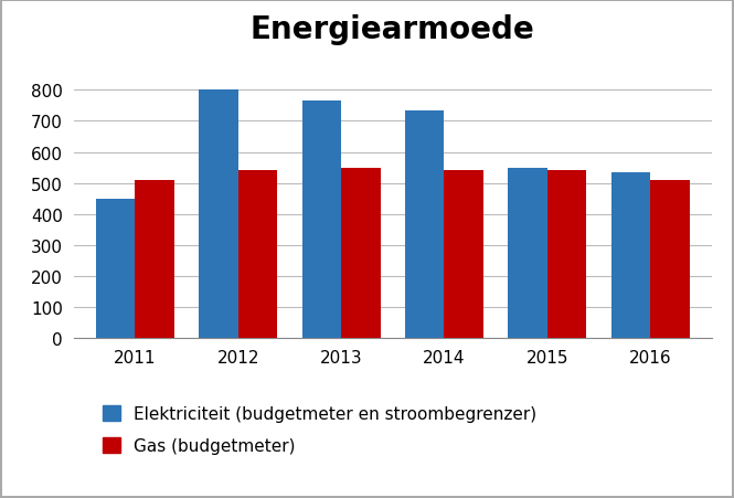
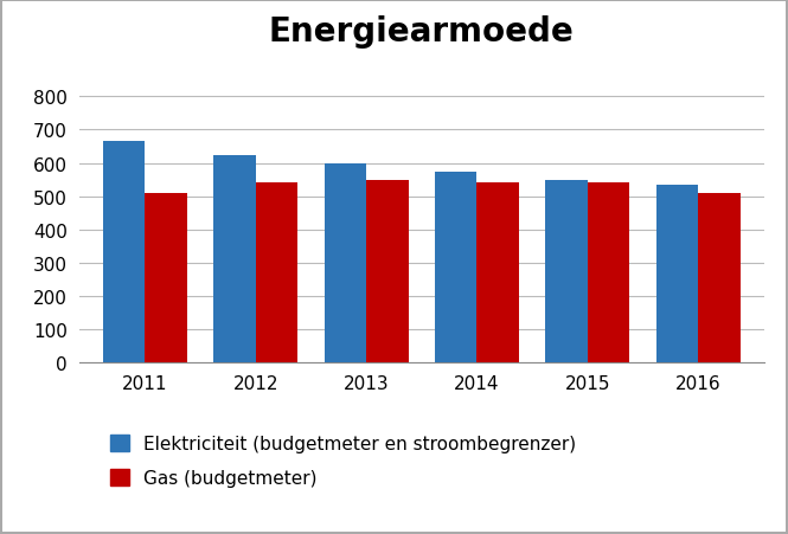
Elektriciteit (budgetmeter en stroombegrenzer)/2011: 450 -> 665
Elektriciteit (budgetmeter en stroombegrenzer)/2012: 800 -> 625
Elektriciteit (budgetmeter en stroombegrenzer)/2013: 765 -> 600
Elektriciteit (budgetmeter en stroombegrenzer)/2014: 735 -> 575
